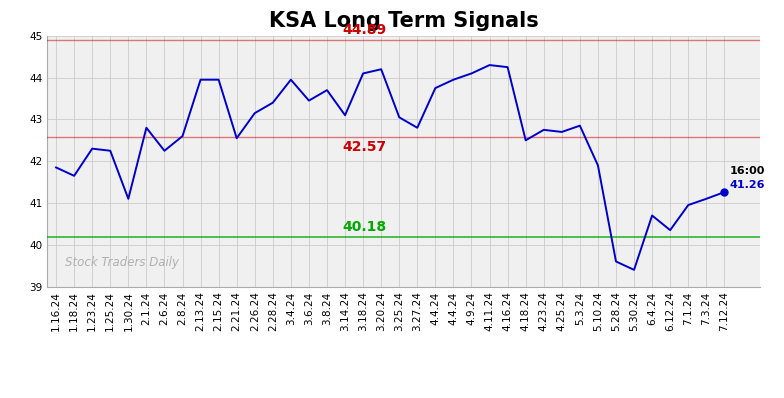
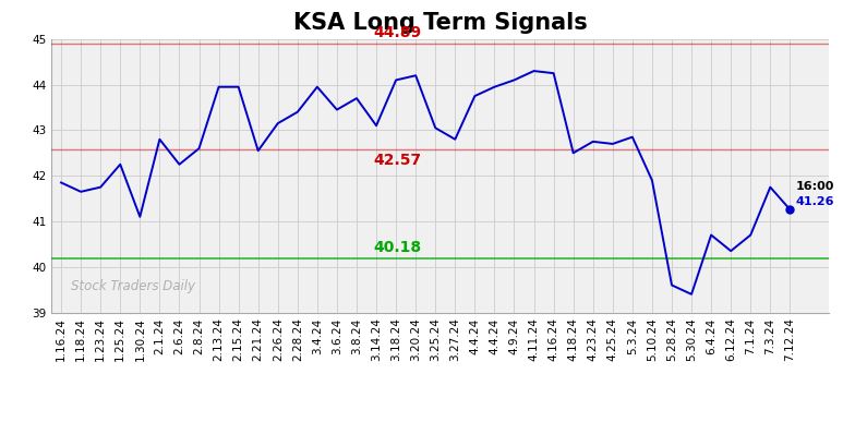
1.23.24: 42.30 -> 41.75
7.1.24: 40.95 -> 40.70
7.3.24: 41.10 -> 41.75
